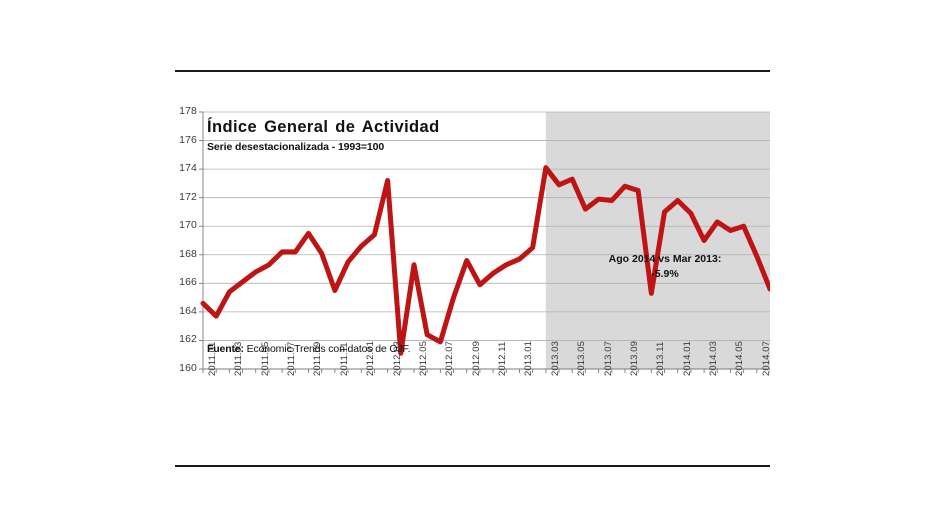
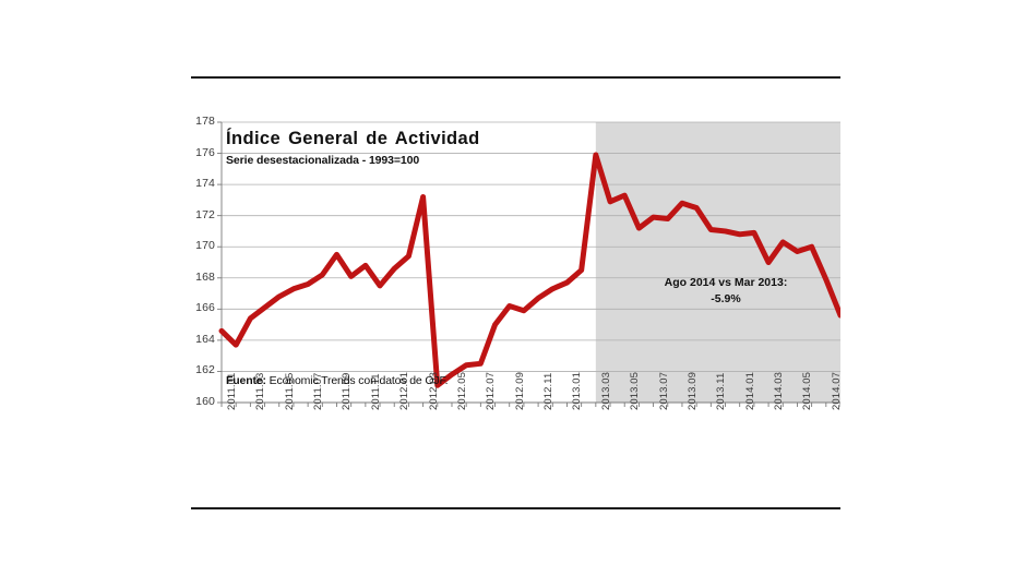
2011.07: 168.2 -> 167.6
2011.11: 165.5 -> 168.8
2012.05: 167.3 -> 161.8
2012.07: 161.9 -> 162.5
2012.09: 167.6 -> 166.2
2013.03: 174.1 -> 175.9
2013.11: 165.3 -> 171.1
2014.01: 171.8 -> 170.8
